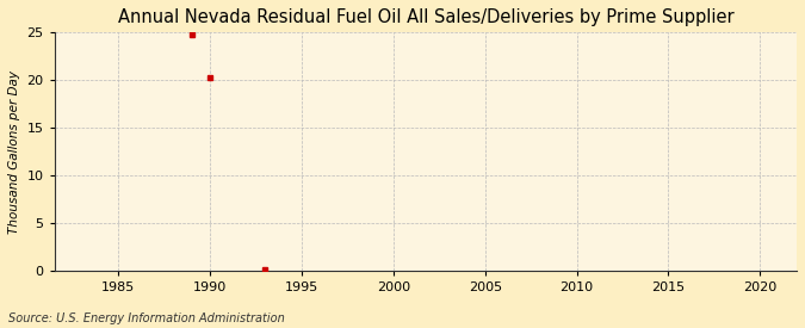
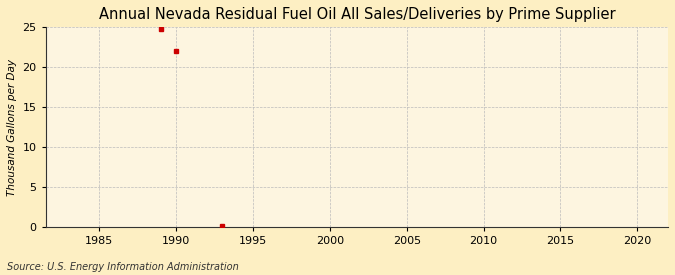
1990: 20.3 -> 22.0
